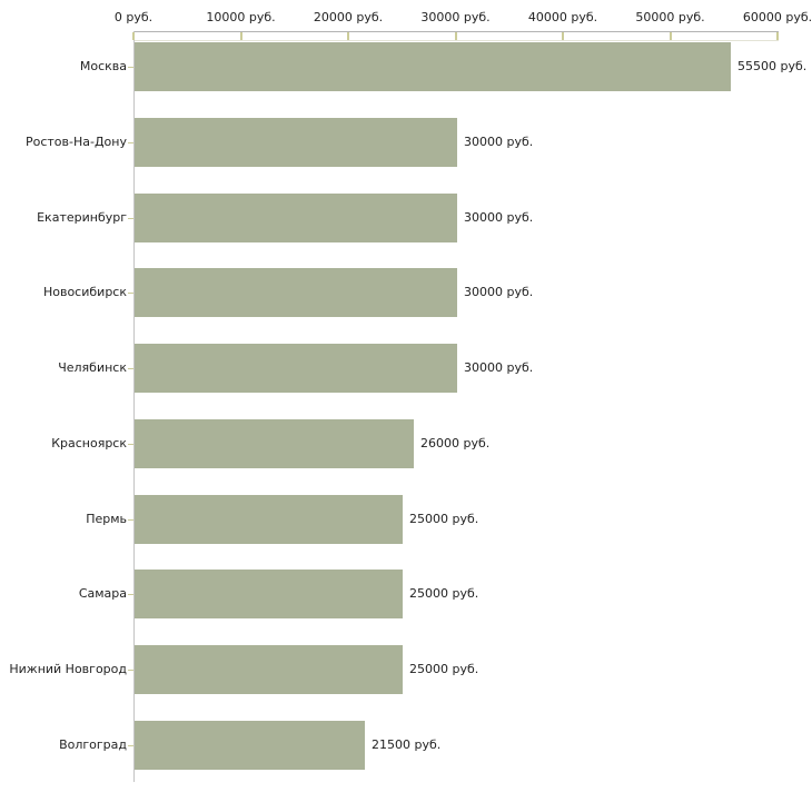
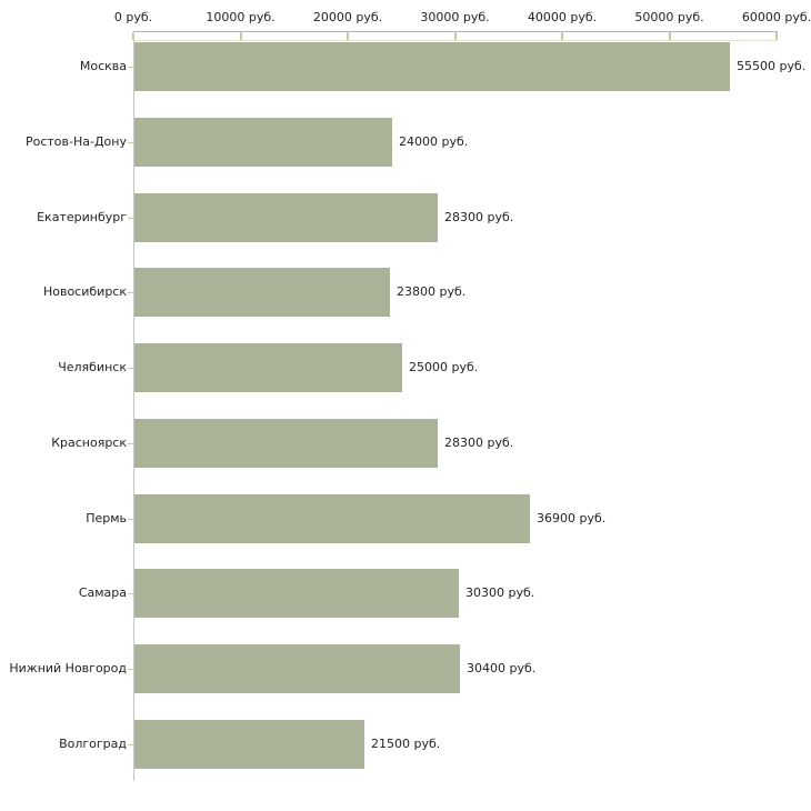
Ростов-На-Дону: 30000 -> 24000
Екатеринбург: 30000 -> 28300
Новосибирск: 30000 -> 23800
Челябинск: 30000 -> 25000
Красноярск: 26000 -> 28300
Пермь: 25000 -> 36900
Самара: 25000 -> 30300
Нижний Новгород: 25000 -> 30400
